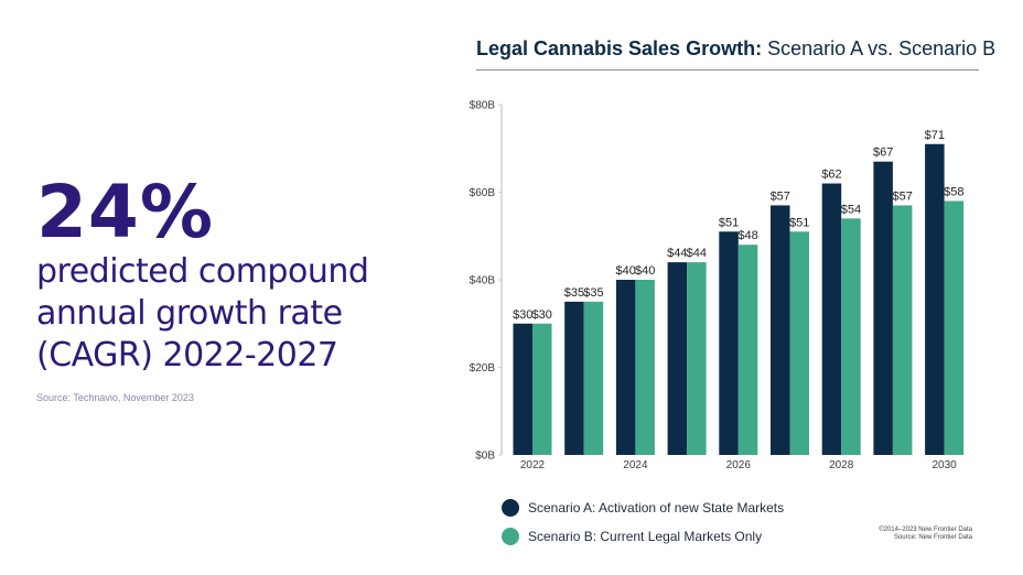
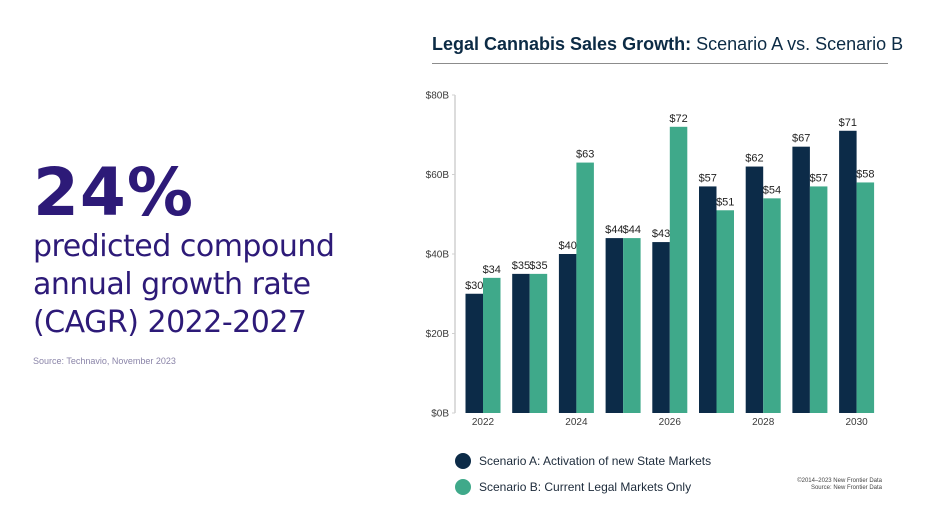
Scenario B: Current Legal Markets Only/2022: $30 -> $34
Scenario B: Current Legal Markets Only/2024: $40 -> $63
Scenario A: Activation of new State Markets/2026: $51 -> $43
Scenario B: Current Legal Markets Only/2026: $48 -> $72
